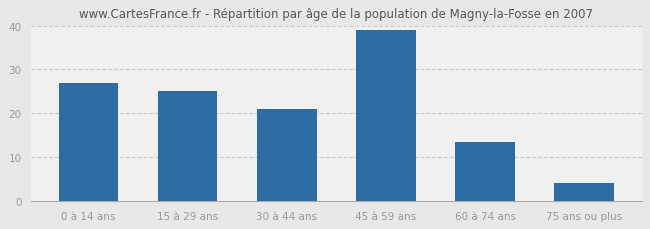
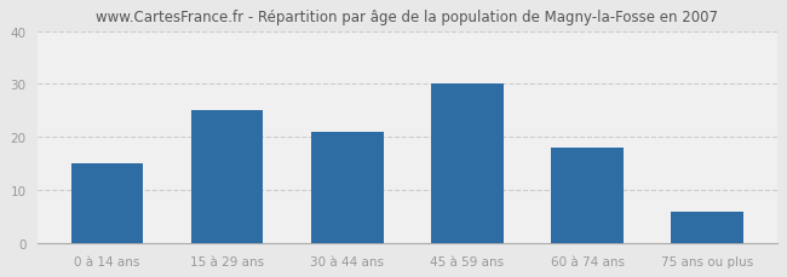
0 à 14 ans: 27.0 -> 15.0
45 à 59 ans: 39.0 -> 30.0
60 à 74 ans: 13.5 -> 18.0
75 ans ou plus: 4.0 -> 6.0
